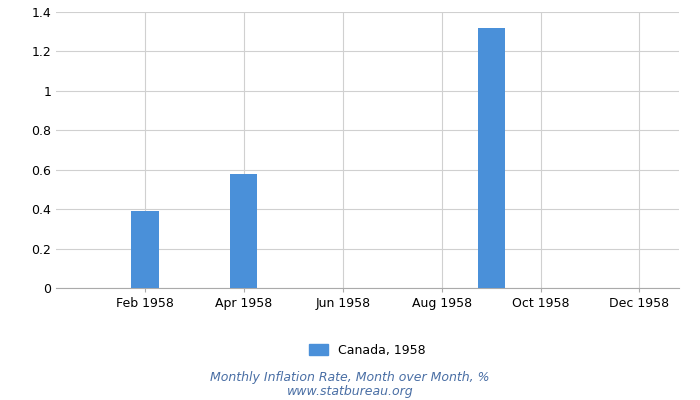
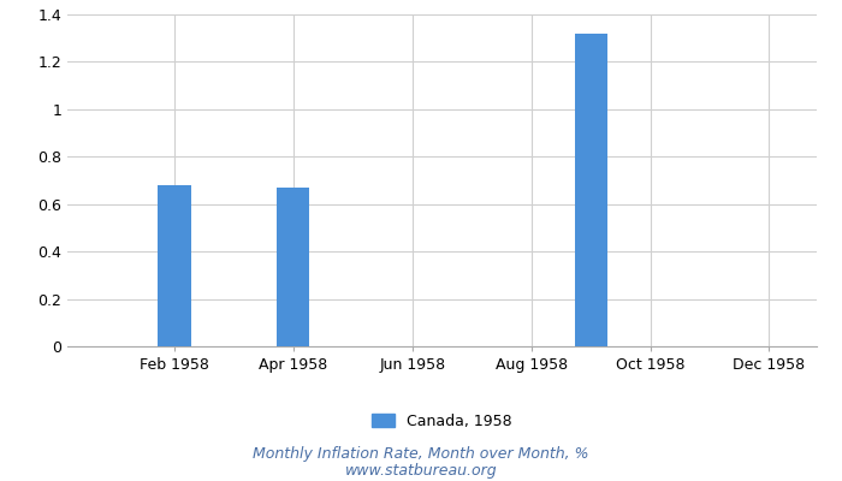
Feb 1958: 0.39 -> 0.68
Apr 1958: 0.58 -> 0.67
